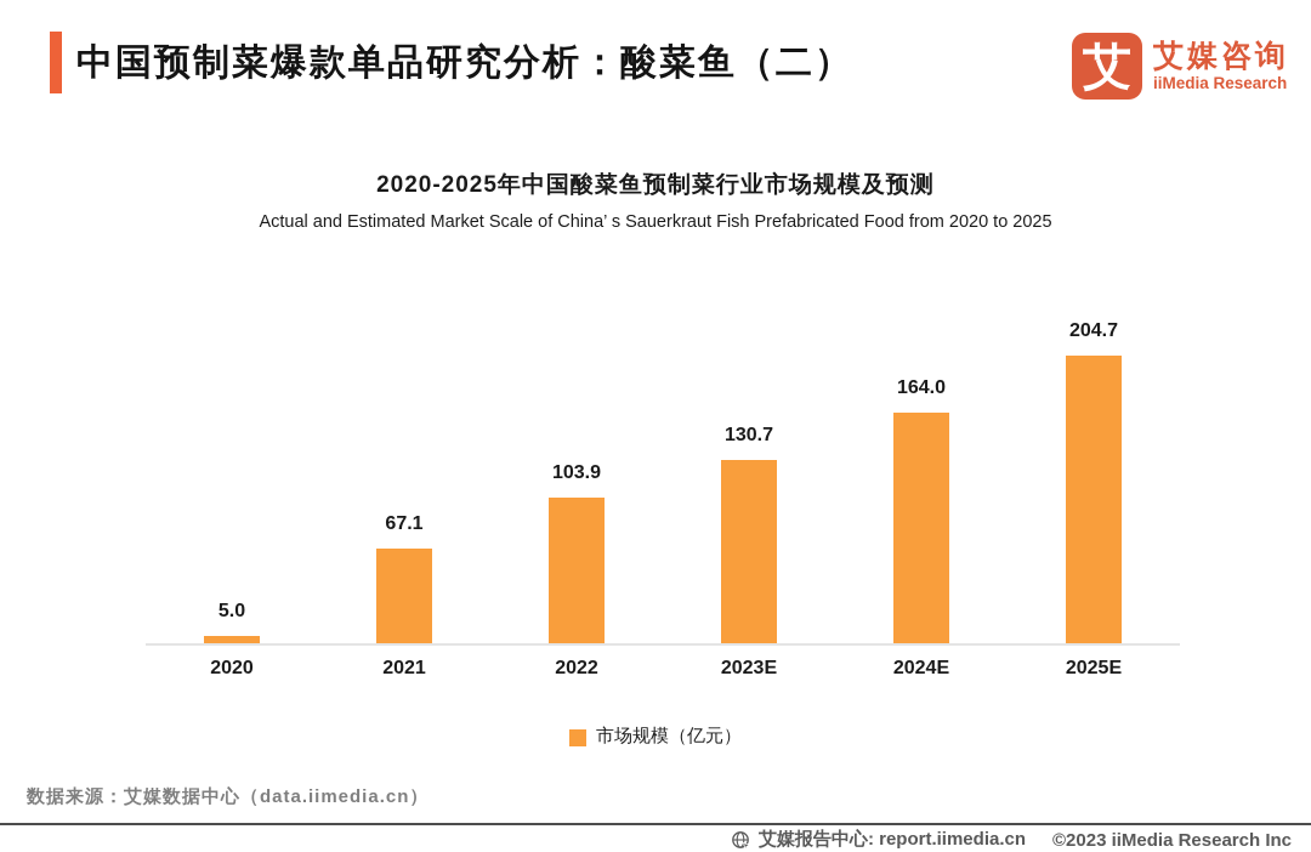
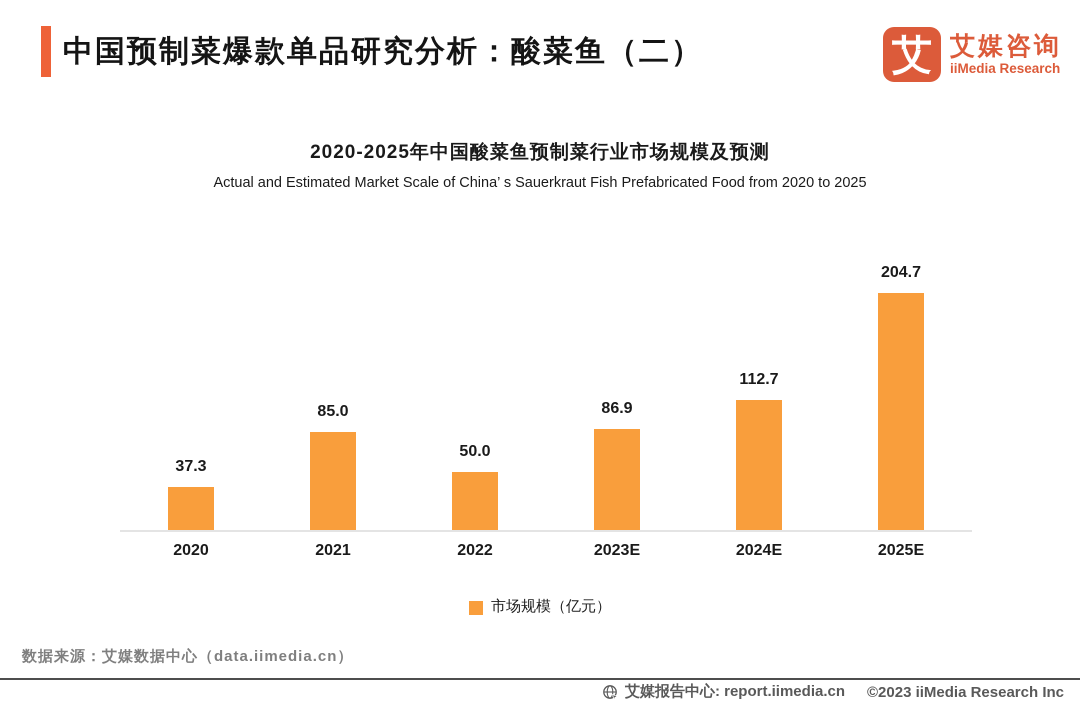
2020: 5.0 -> 37.3
2021: 67.1 -> 85.0
2022: 103.9 -> 50.0
2023E: 130.7 -> 86.9
2024E: 164.0 -> 112.7
